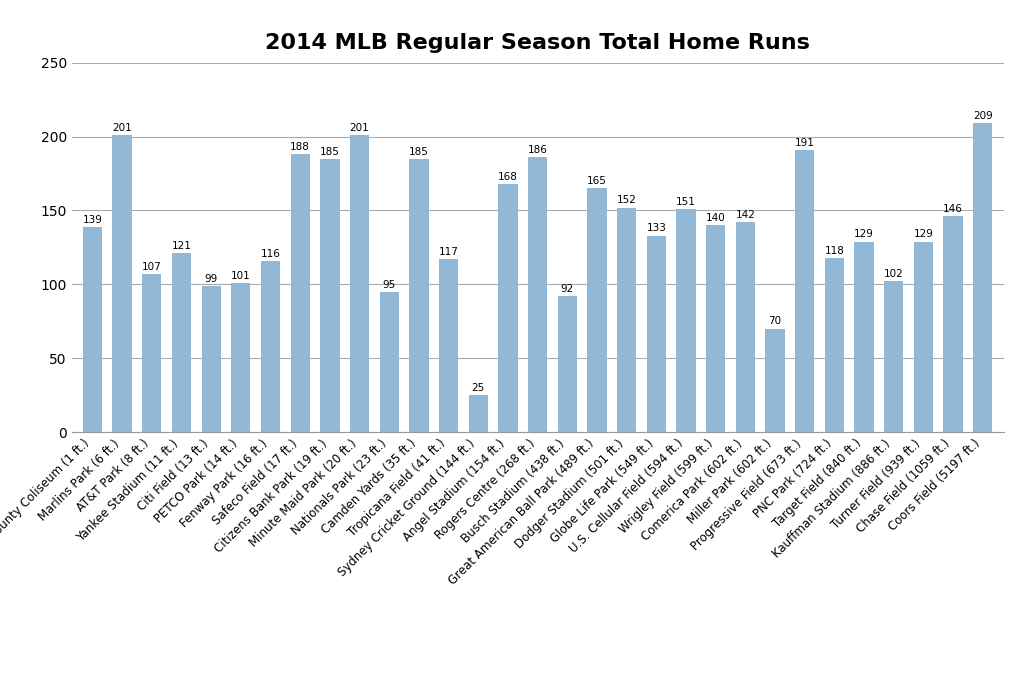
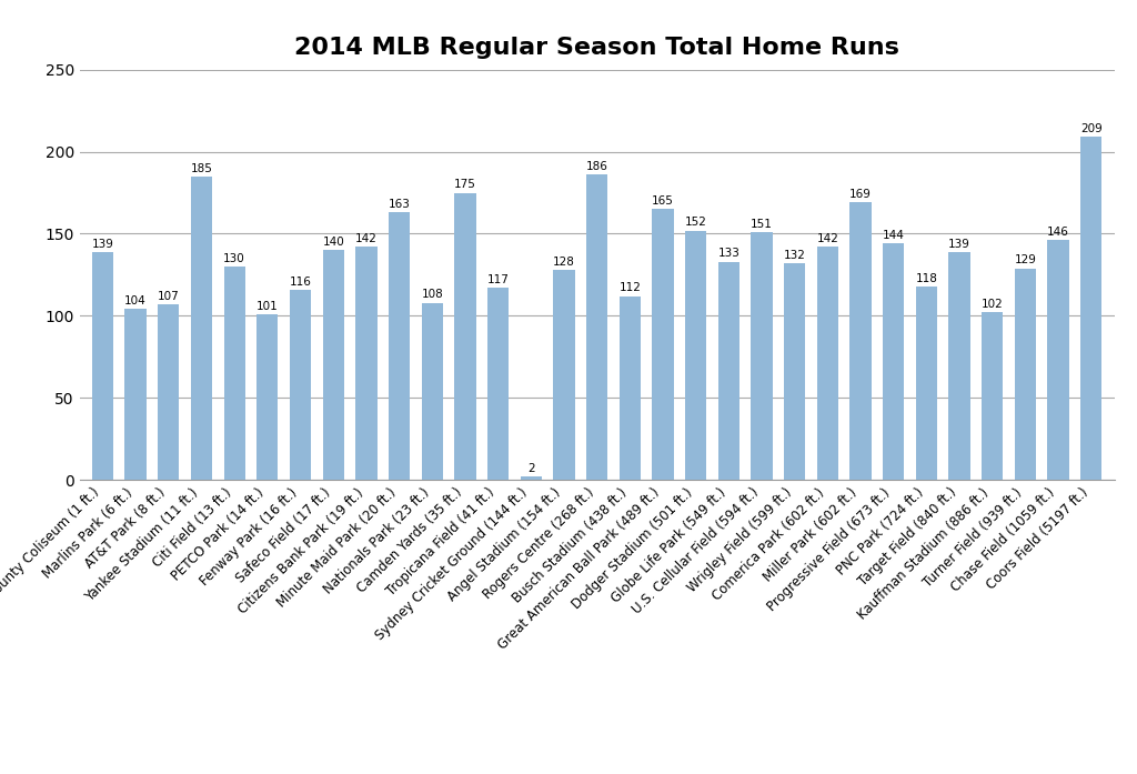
Marlins Park (6 ft.): 201 -> 104
Yankee Stadium (11 ft.): 121 -> 185
Citi Field (13 ft.): 99 -> 130
Safeco Field (17 ft.): 188 -> 140
Citizens Bank Park (19 ft.): 185 -> 142
Minute Maid Park (20 ft.): 201 -> 163
Nationals Park (23 ft.): 95 -> 108
Camden Yards (35 ft.): 185 -> 175
Sydney Cricket Ground (144 ft.): 25 -> 2
Angel Stadium (154 ft.): 168 -> 128
Busch Stadium (438 ft.): 92 -> 112
Wrigley Field (599 ft.): 140 -> 132
Miller Park (602 ft.): 70 -> 169
Progressive Field (673 ft.): 191 -> 144
Target Field (840 ft.): 129 -> 139
